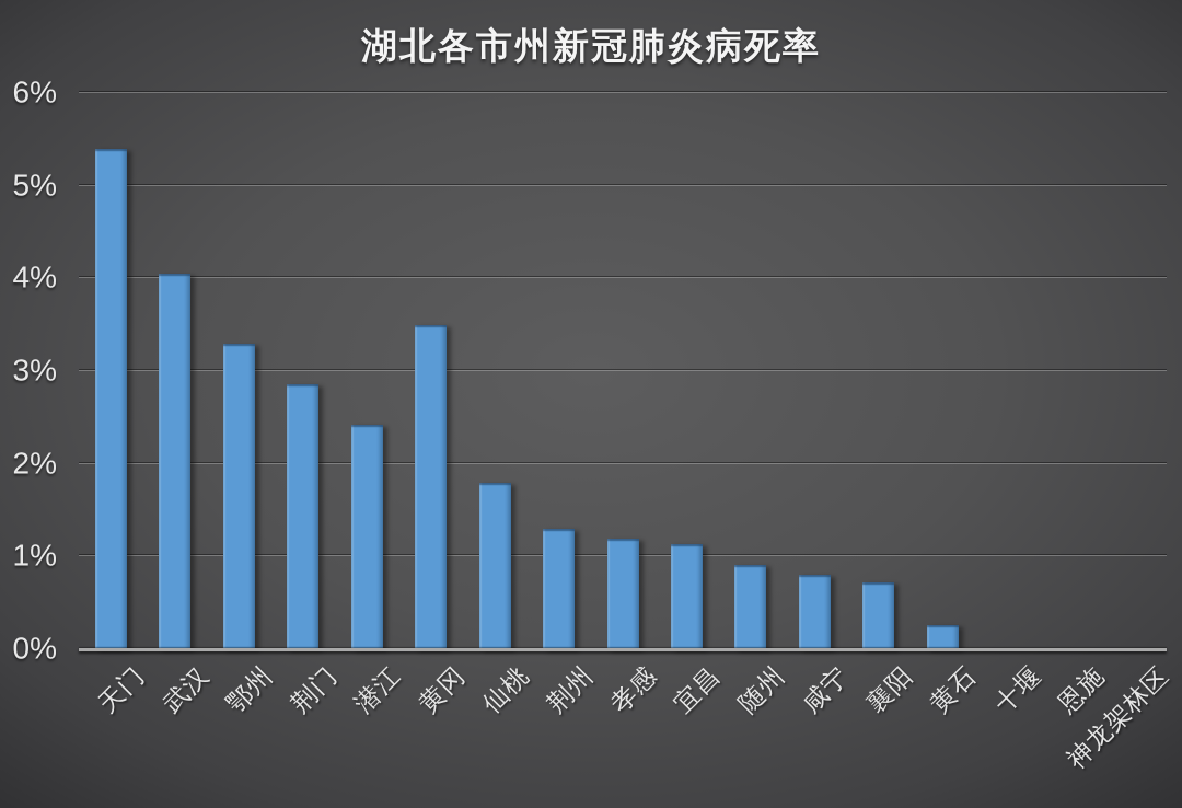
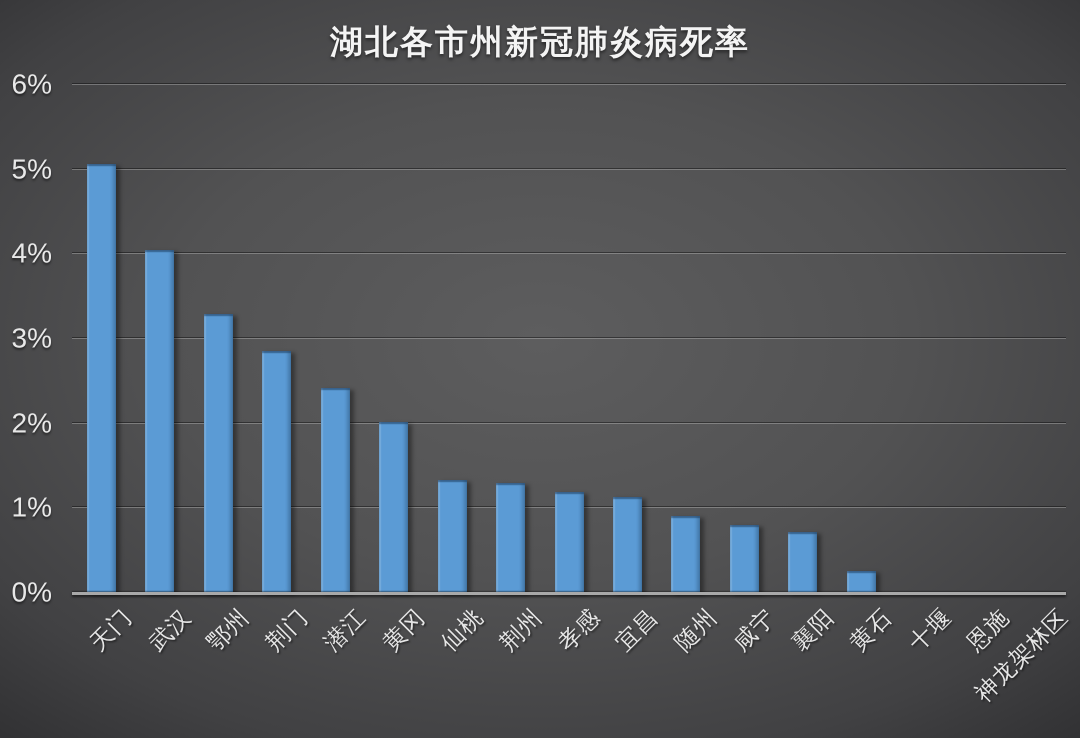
天门: 5.4% -> 5.1%
黄冈: 3.5% -> 2.0%
仙桃: 1.8% -> 1.3%
